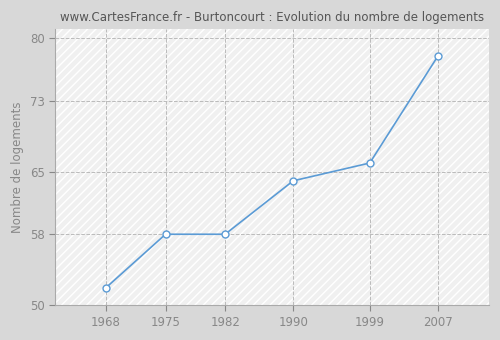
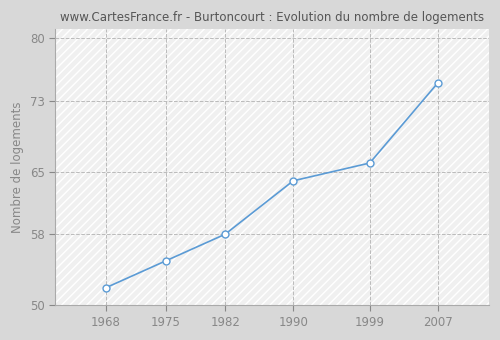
1975: 58 -> 55
2007: 78 -> 75
